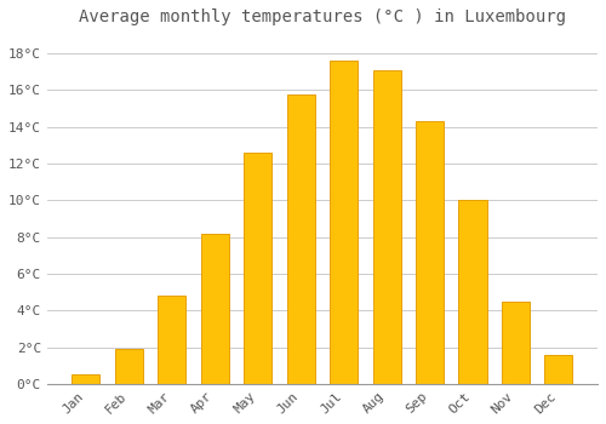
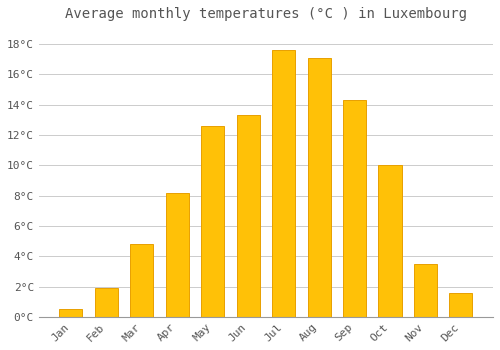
Jun: 15.8°C -> 13.3°C
Nov: 4.5°C -> 3.5°C
